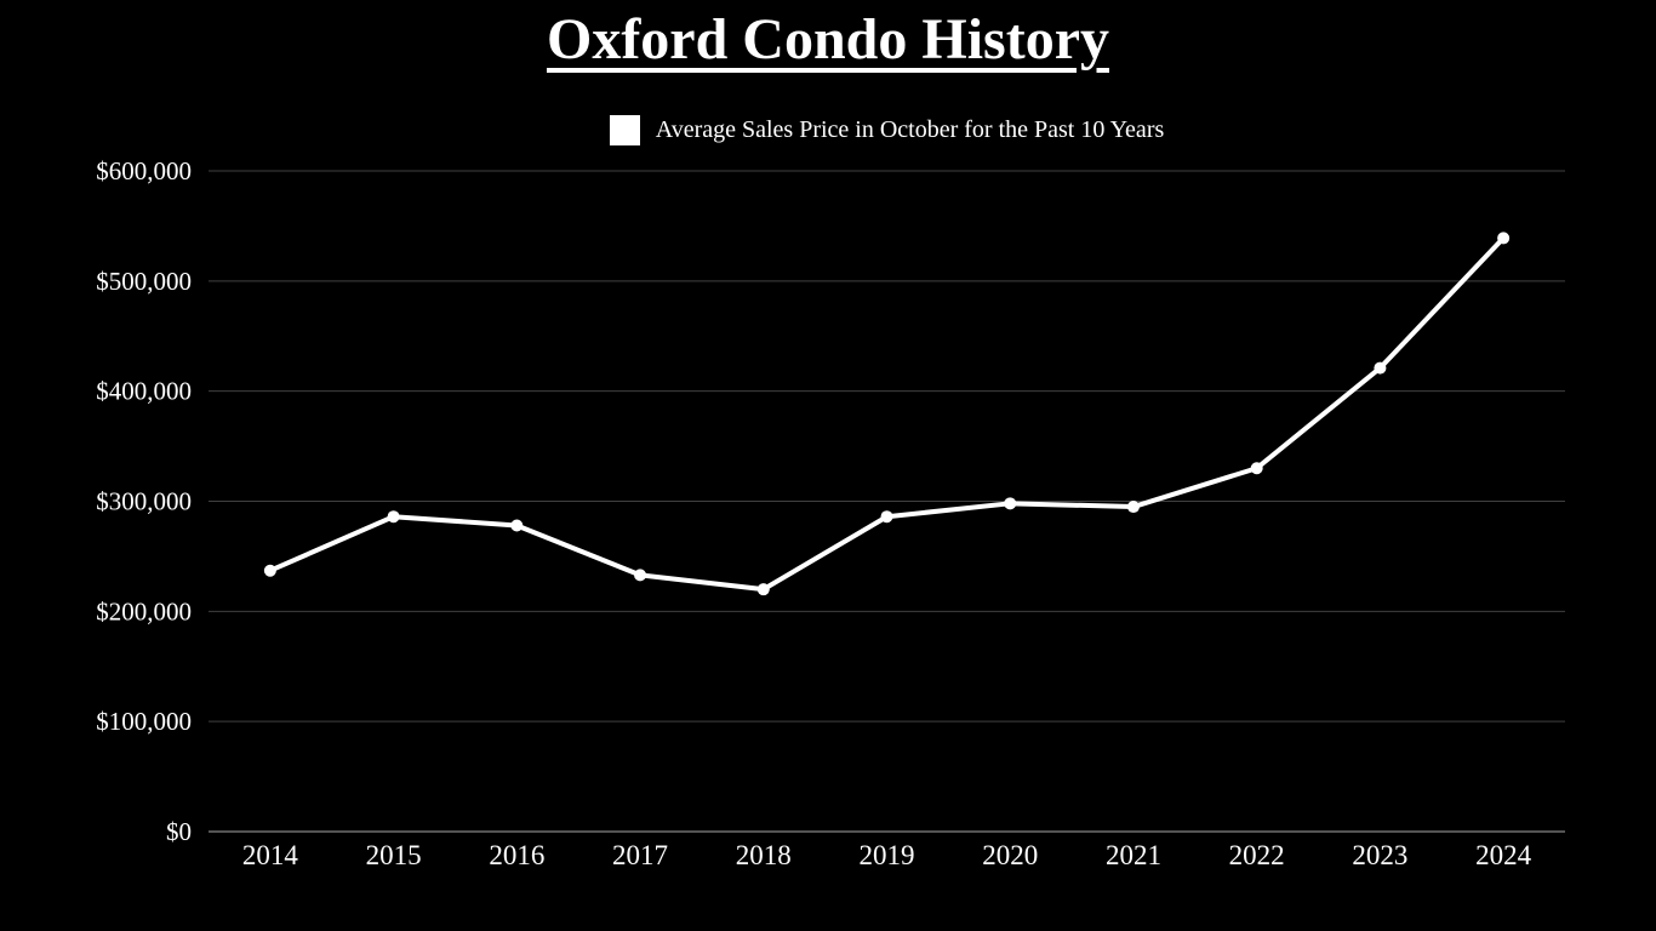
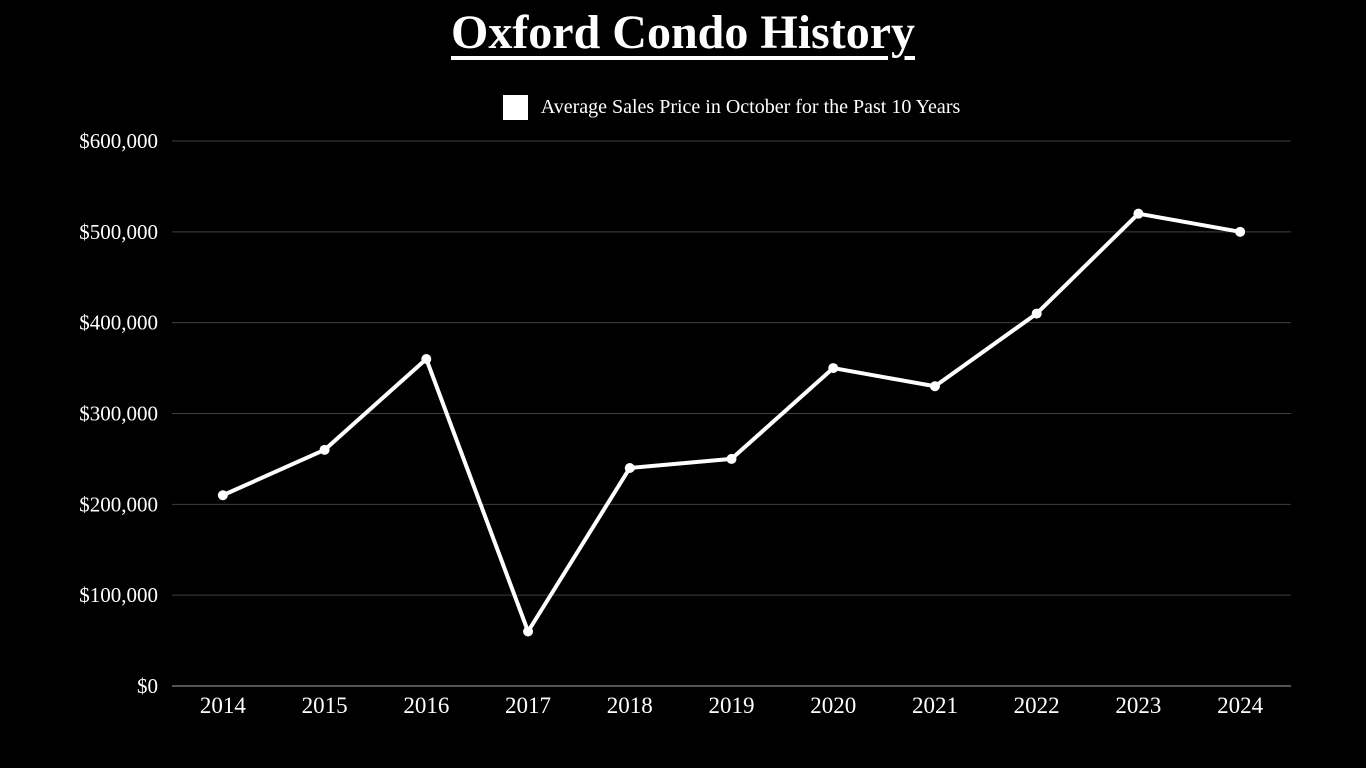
2014: $240000 -> $210000
2015: $290000 -> $260000
2016: $280000 -> $360000
2017: $230000 -> $60000
2018: $220000 -> $240000
2019: $290000 -> $250000
2020: $300000 -> $350000
2021: $300000 -> $330000
2022: $330000 -> $410000
2023: $420000 -> $520000
2024: $540000 -> $500000
